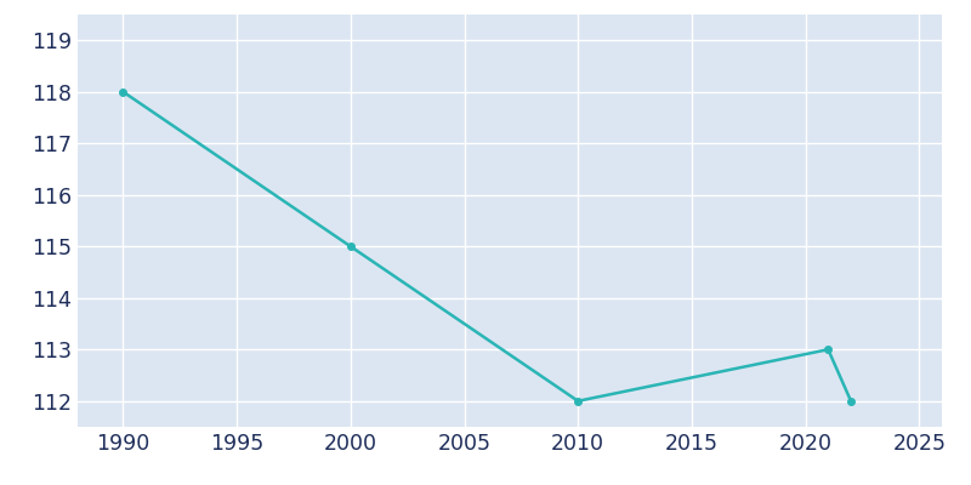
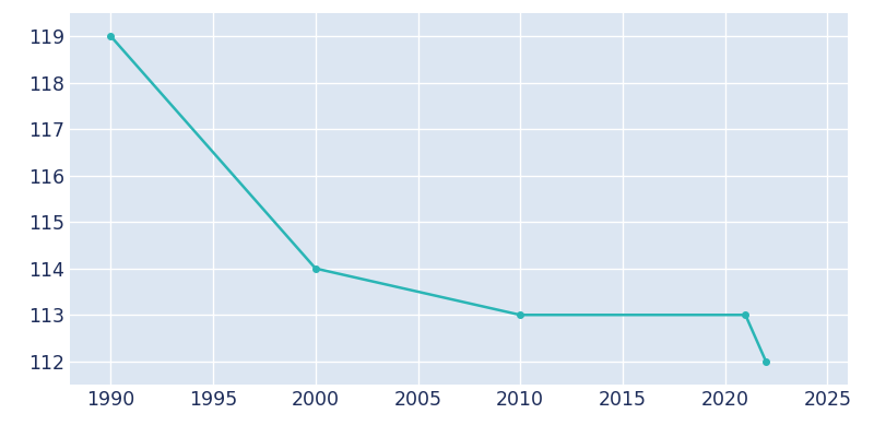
1990: 118 -> 119
2000: 115 -> 114
2010: 112 -> 113
